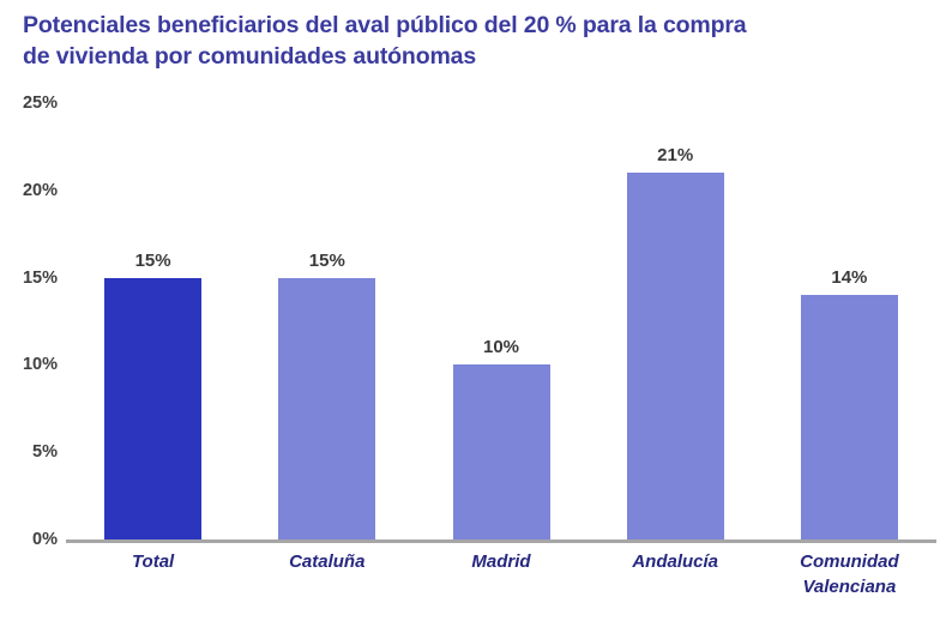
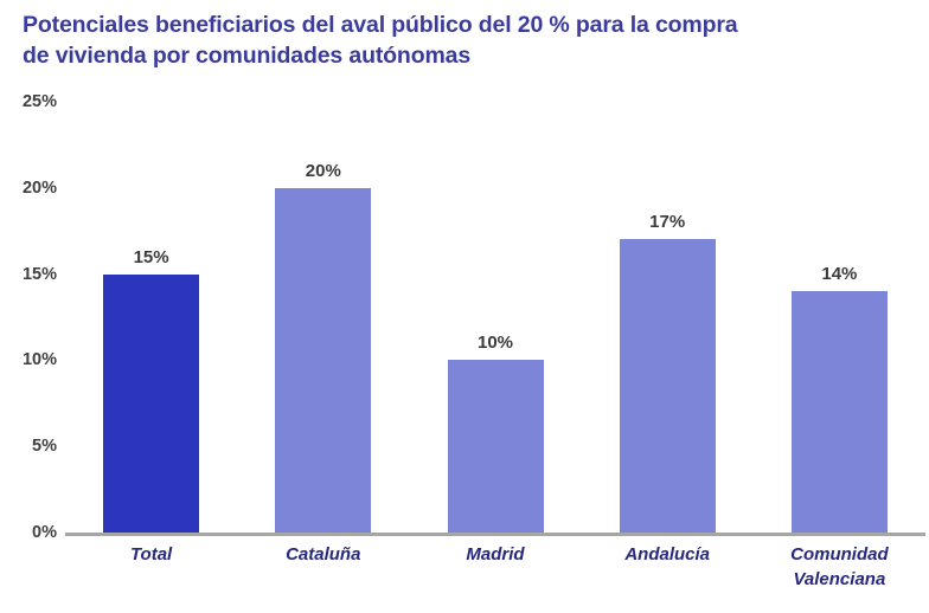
Cataluña: 15% -> 20%
Andalucía: 21% -> 17%
